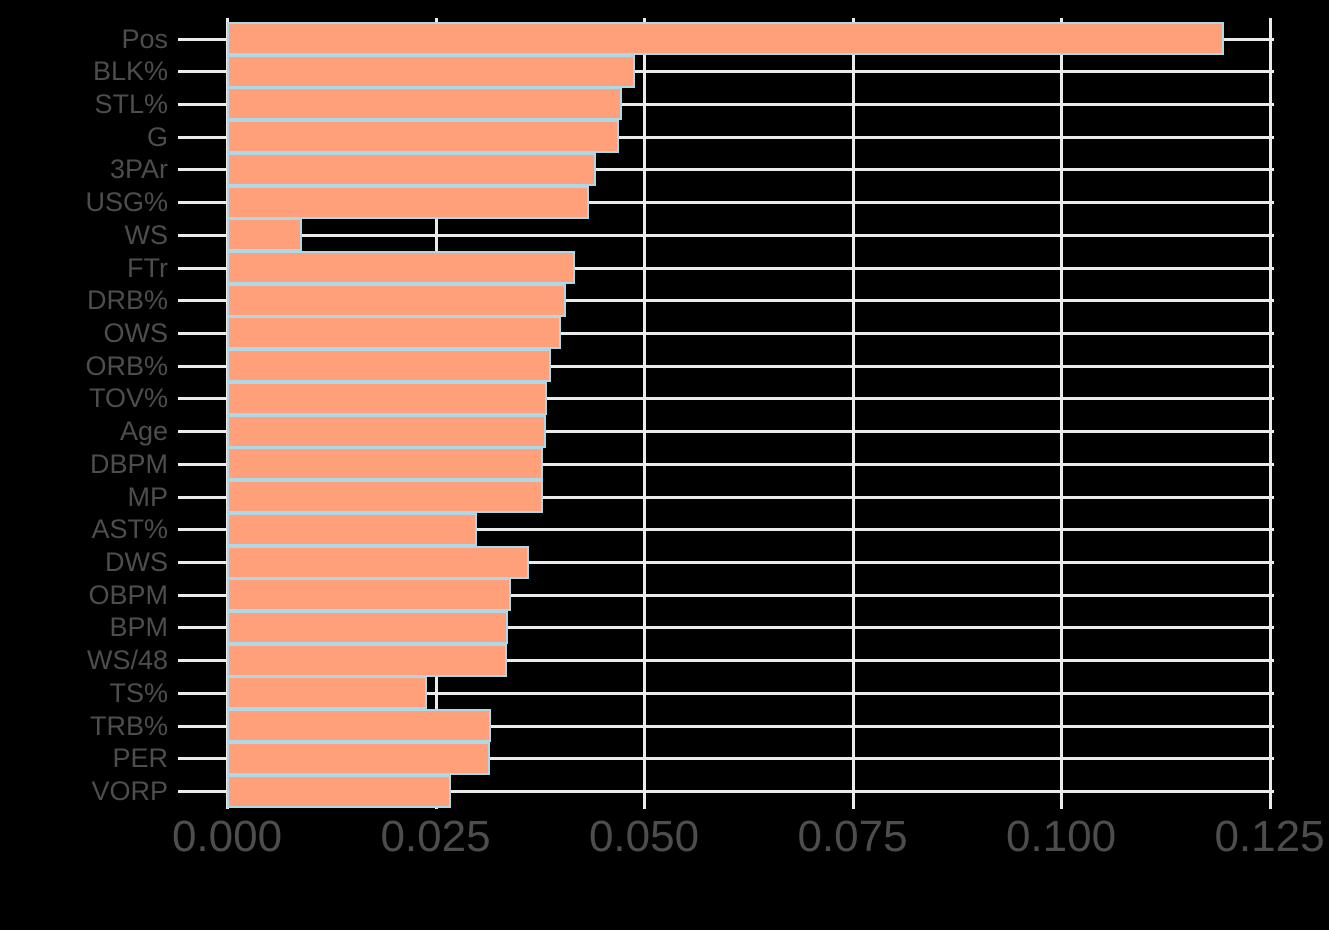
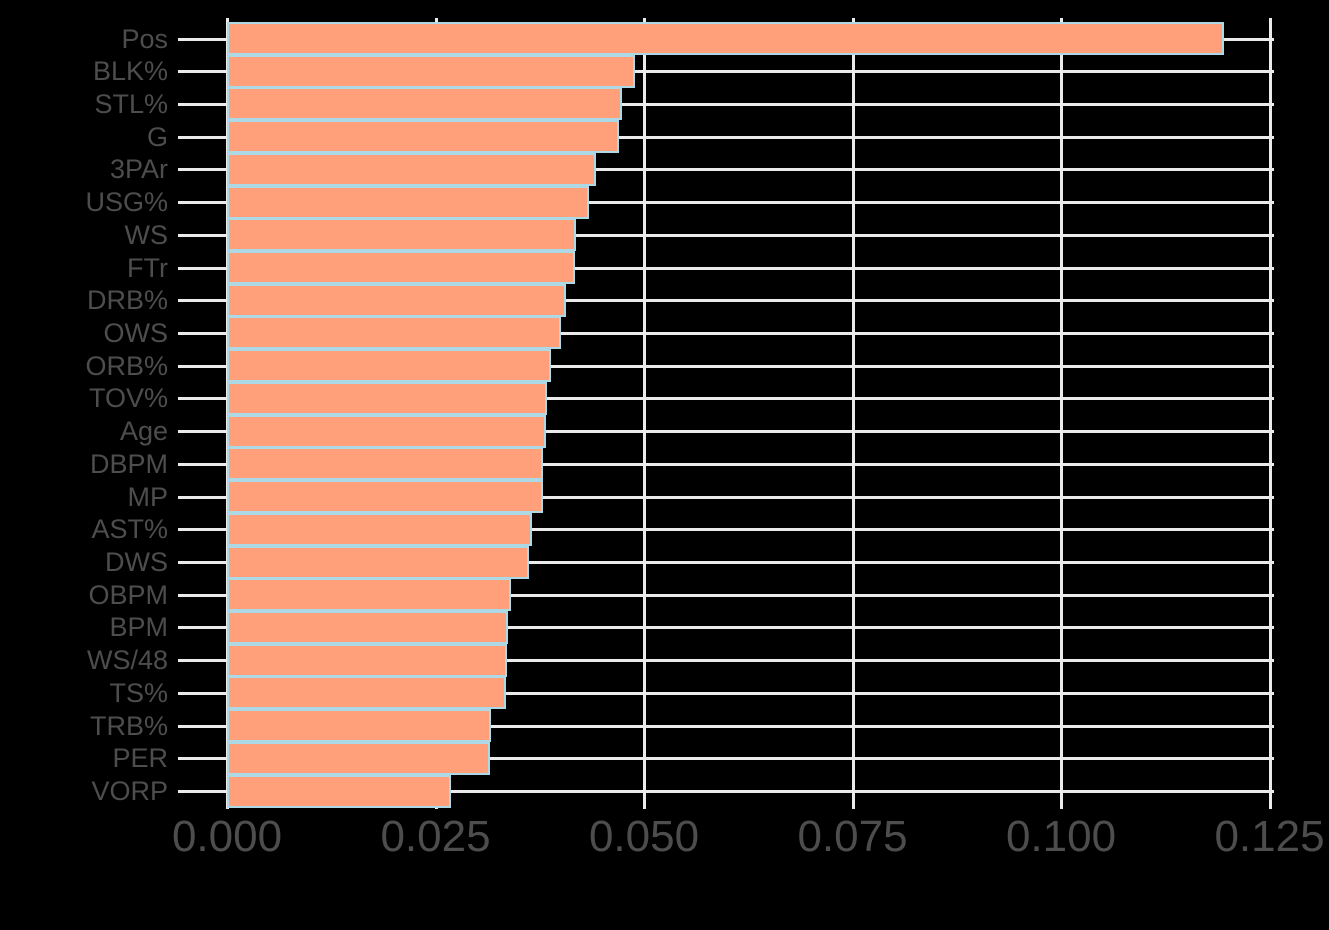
WS: 0.009 -> 0.042
AST%: 0.030 -> 0.037
TS%: 0.024 -> 0.034
